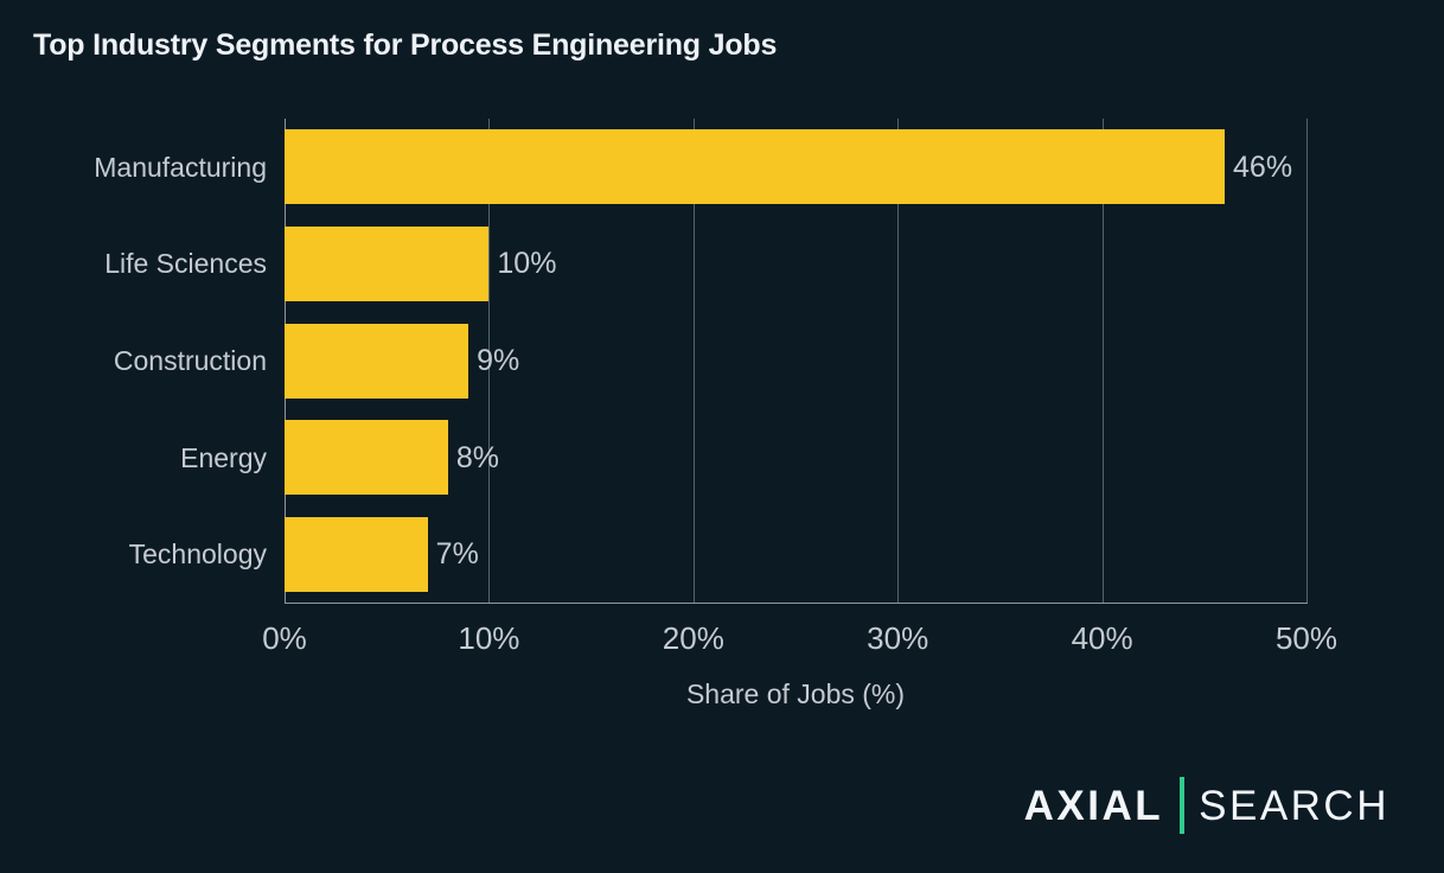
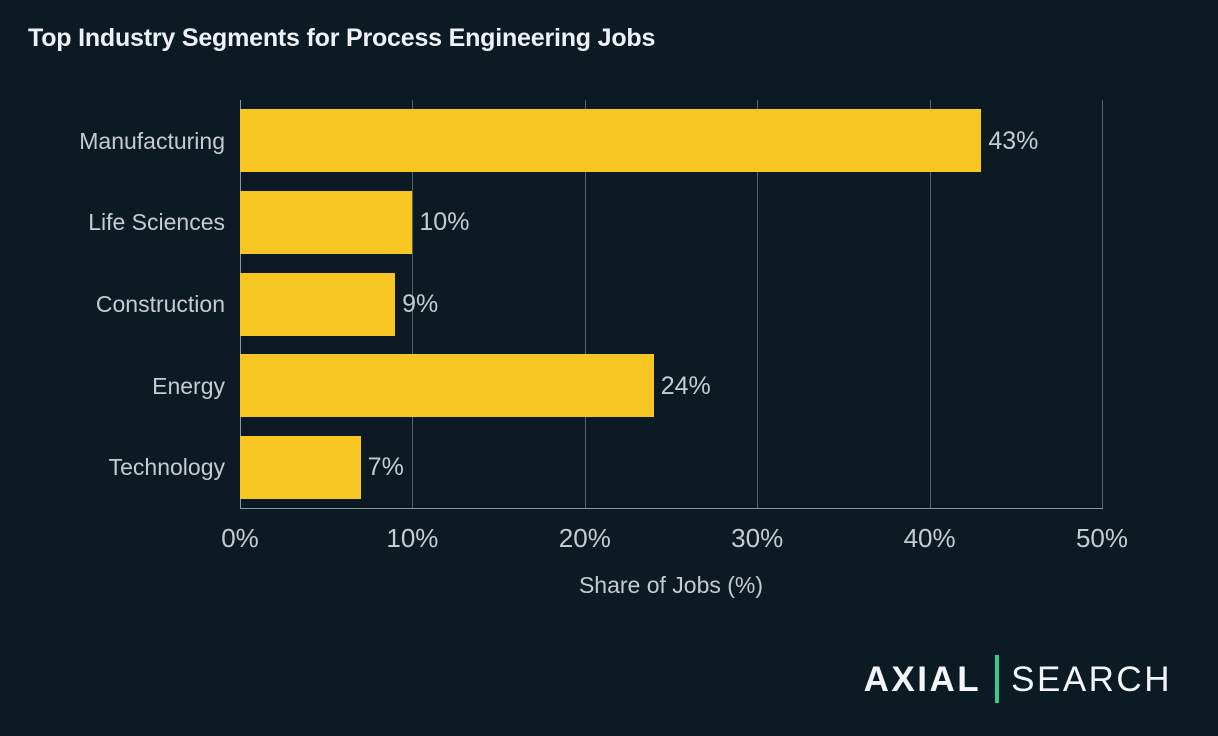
Manufacturing: 46% -> 43%
Energy: 8% -> 24%
